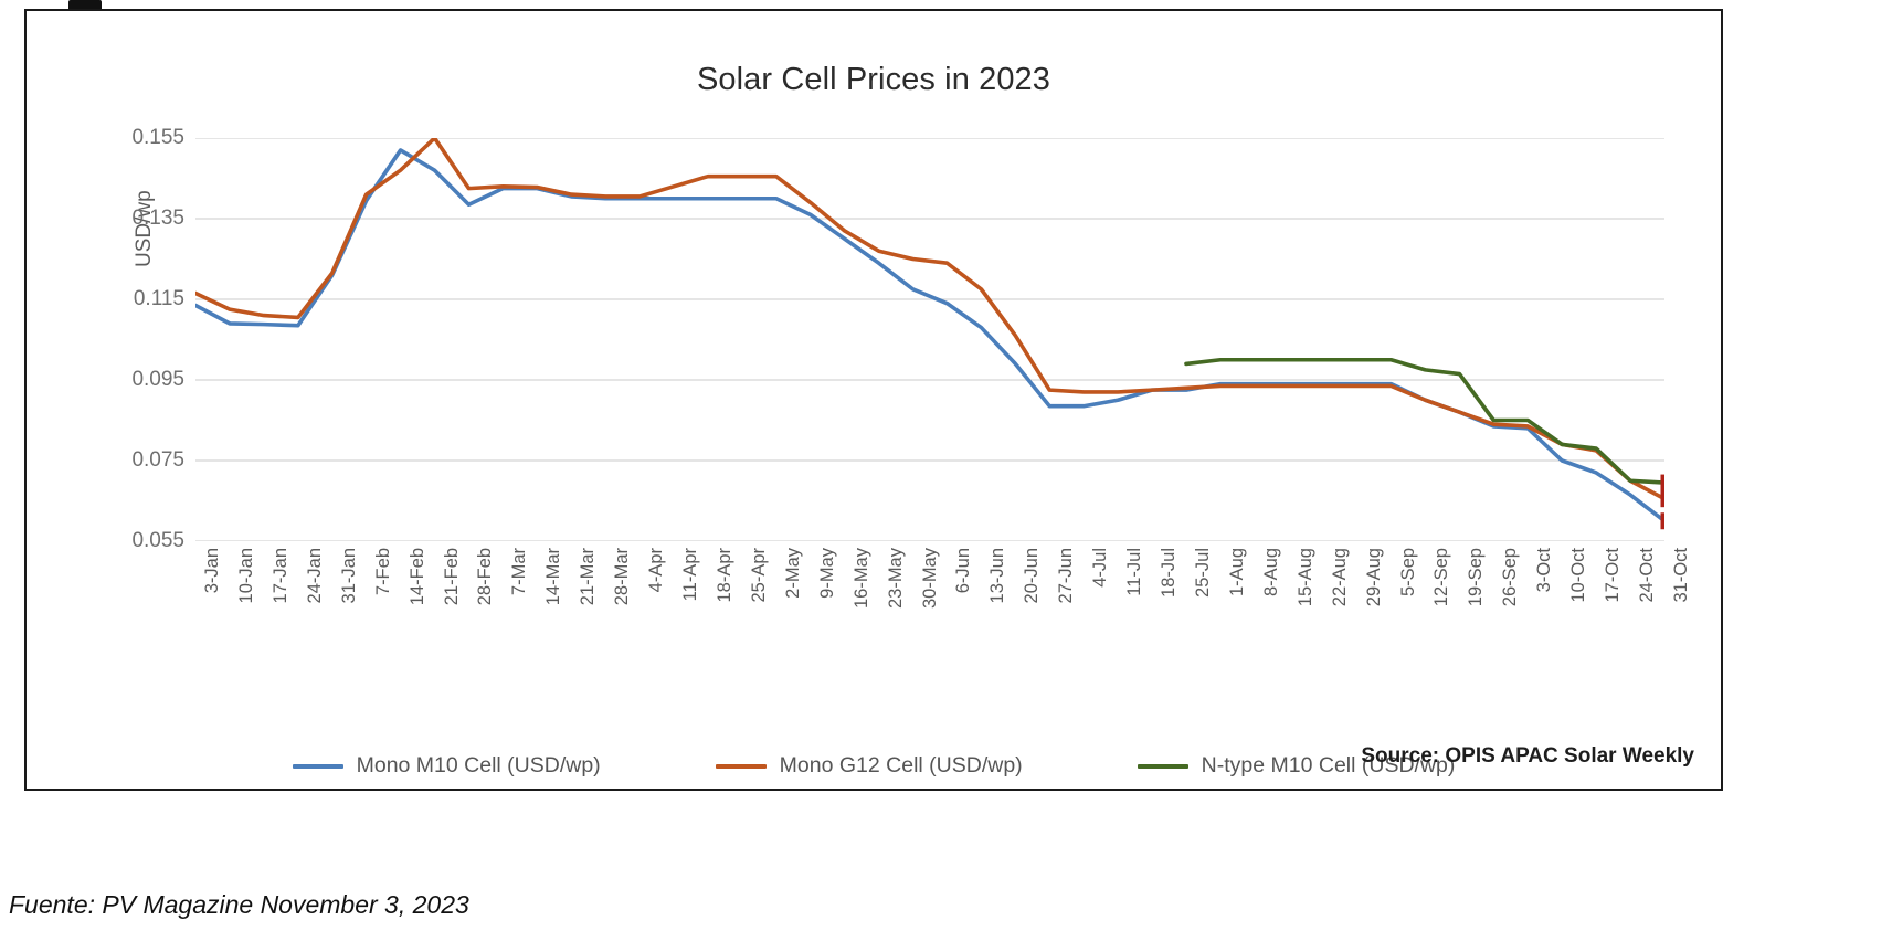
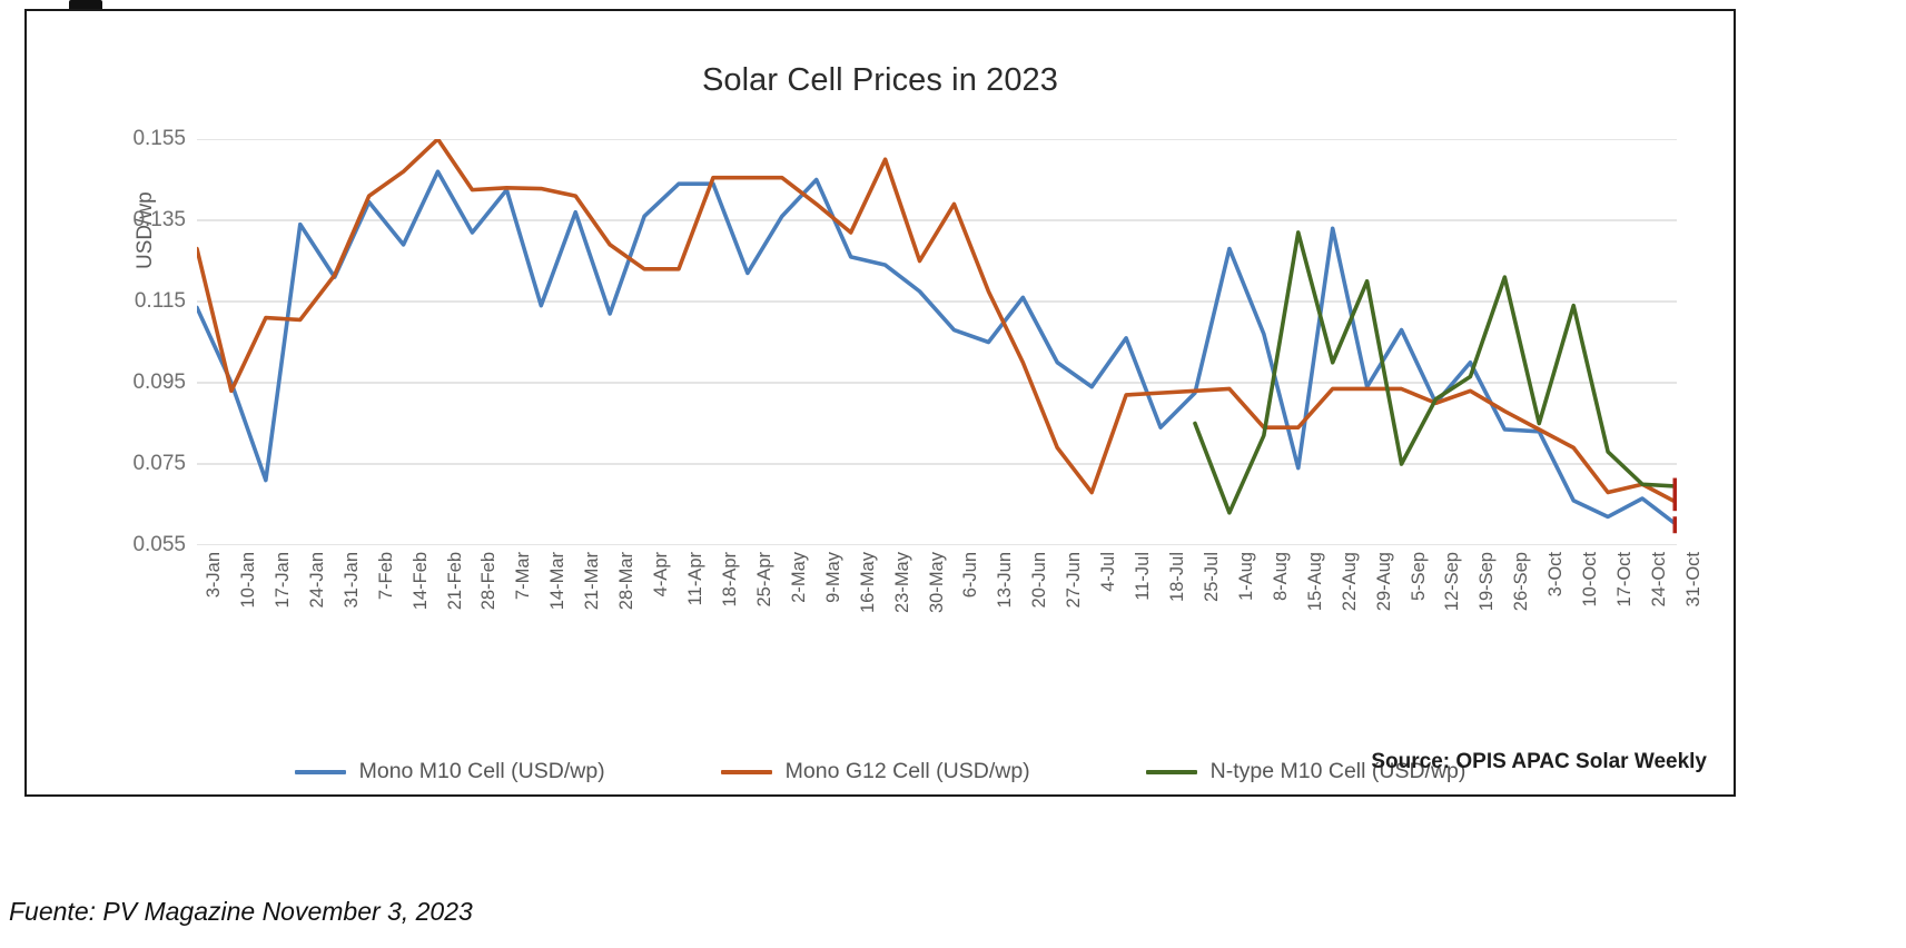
Mono G12 Cell (USD/wp)/3-Jan: 0.117 -> 0.128
Mono M10 Cell (USD/wp)/10-Jan: 0.109 -> 0.095
Mono G12 Cell (USD/wp)/10-Jan: 0.113 -> 0.093
Mono M10 Cell (USD/wp)/17-Jan: 0.109 -> 0.071
Mono M10 Cell (USD/wp)/24-Jan: 0.108 -> 0.134
Mono M10 Cell (USD/wp)/14-Feb: 0.152 -> 0.129
Mono M10 Cell (USD/wp)/28-Feb: 0.139 -> 0.132
Mono M10 Cell (USD/wp)/14-Mar: 0.142 -> 0.114
Mono M10 Cell (USD/wp)/21-Mar: 0.141 -> 0.137
Mono M10 Cell (USD/wp)/28-Mar: 0.140 -> 0.112
Mono G12 Cell (USD/wp)/28-Mar: 0.141 -> 0.129
Mono M10 Cell (USD/wp)/4-Apr: 0.140 -> 0.136
Mono G12 Cell (USD/wp)/4-Apr: 0.141 -> 0.123
Mono M10 Cell (USD/wp)/11-Apr: 0.140 -> 0.144
Mono G12 Cell (USD/wp)/11-Apr: 0.143 -> 0.123
Mono M10 Cell (USD/wp)/18-Apr: 0.140 -> 0.144
Mono M10 Cell (USD/wp)/25-Apr: 0.140 -> 0.122
Mono M10 Cell (USD/wp)/2-May: 0.140 -> 0.136
Mono M10 Cell (USD/wp)/9-May: 0.136 -> 0.145
Mono M10 Cell (USD/wp)/16-May: 0.130 -> 0.126
Mono G12 Cell (USD/wp)/23-May: 0.127 -> 0.150
Mono M10 Cell (USD/wp)/6-Jun: 0.114 -> 0.108
Mono G12 Cell (USD/wp)/6-Jun: 0.124 -> 0.139
Mono M10 Cell (USD/wp)/13-Jun: 0.108 -> 0.105
Mono M10 Cell (USD/wp)/20-Jun: 0.099 -> 0.116
Mono G12 Cell (USD/wp)/20-Jun: 0.106 -> 0.100
Mono M10 Cell (USD/wp)/27-Jun: 0.088 -> 0.100
Mono G12 Cell (USD/wp)/27-Jun: 0.092 -> 0.079
Mono M10 Cell (USD/wp)/4-Jul: 0.088 -> 0.094
Mono G12 Cell (USD/wp)/4-Jul: 0.092 -> 0.068
Mono M10 Cell (USD/wp)/11-Jul: 0.090 -> 0.106
Mono M10 Cell (USD/wp)/18-Jul: 0.092 -> 0.084
N-type M10 Cell (USD/wp)/25-Jul: 0.099 -> 0.085
Mono M10 Cell (USD/wp)/1-Aug: 0.094 -> 0.128
N-type M10 Cell (USD/wp)/1-Aug: 0.100 -> 0.063
Mono M10 Cell (USD/wp)/8-Aug: 0.094 -> 0.107
Mono G12 Cell (USD/wp)/8-Aug: 0.093 -> 0.084
N-type M10 Cell (USD/wp)/8-Aug: 0.100 -> 0.082
Mono M10 Cell (USD/wp)/15-Aug: 0.094 -> 0.074
Mono G12 Cell (USD/wp)/15-Aug: 0.093 -> 0.084
N-type M10 Cell (USD/wp)/15-Aug: 0.100 -> 0.132
Mono M10 Cell (USD/wp)/22-Aug: 0.094 -> 0.133
N-type M10 Cell (USD/wp)/29-Aug: 0.100 -> 0.120
Mono M10 Cell (USD/wp)/5-Sep: 0.094 -> 0.108
N-type M10 Cell (USD/wp)/5-Sep: 0.100 -> 0.075
N-type M10 Cell (USD/wp)/12-Sep: 0.098 -> 0.091
Mono M10 Cell (USD/wp)/19-Sep: 0.087 -> 0.100
Mono G12 Cell (USD/wp)/19-Sep: 0.087 -> 0.093
Mono G12 Cell (USD/wp)/26-Sep: 0.084 -> 0.088
N-type M10 Cell (USD/wp)/26-Sep: 0.085 -> 0.121
Mono M10 Cell (USD/wp)/10-Oct: 0.075 -> 0.066
N-type M10 Cell (USD/wp)/10-Oct: 0.079 -> 0.114
Mono M10 Cell (USD/wp)/17-Oct: 0.072 -> 0.062
Mono G12 Cell (USD/wp)/17-Oct: 0.077 -> 0.068
